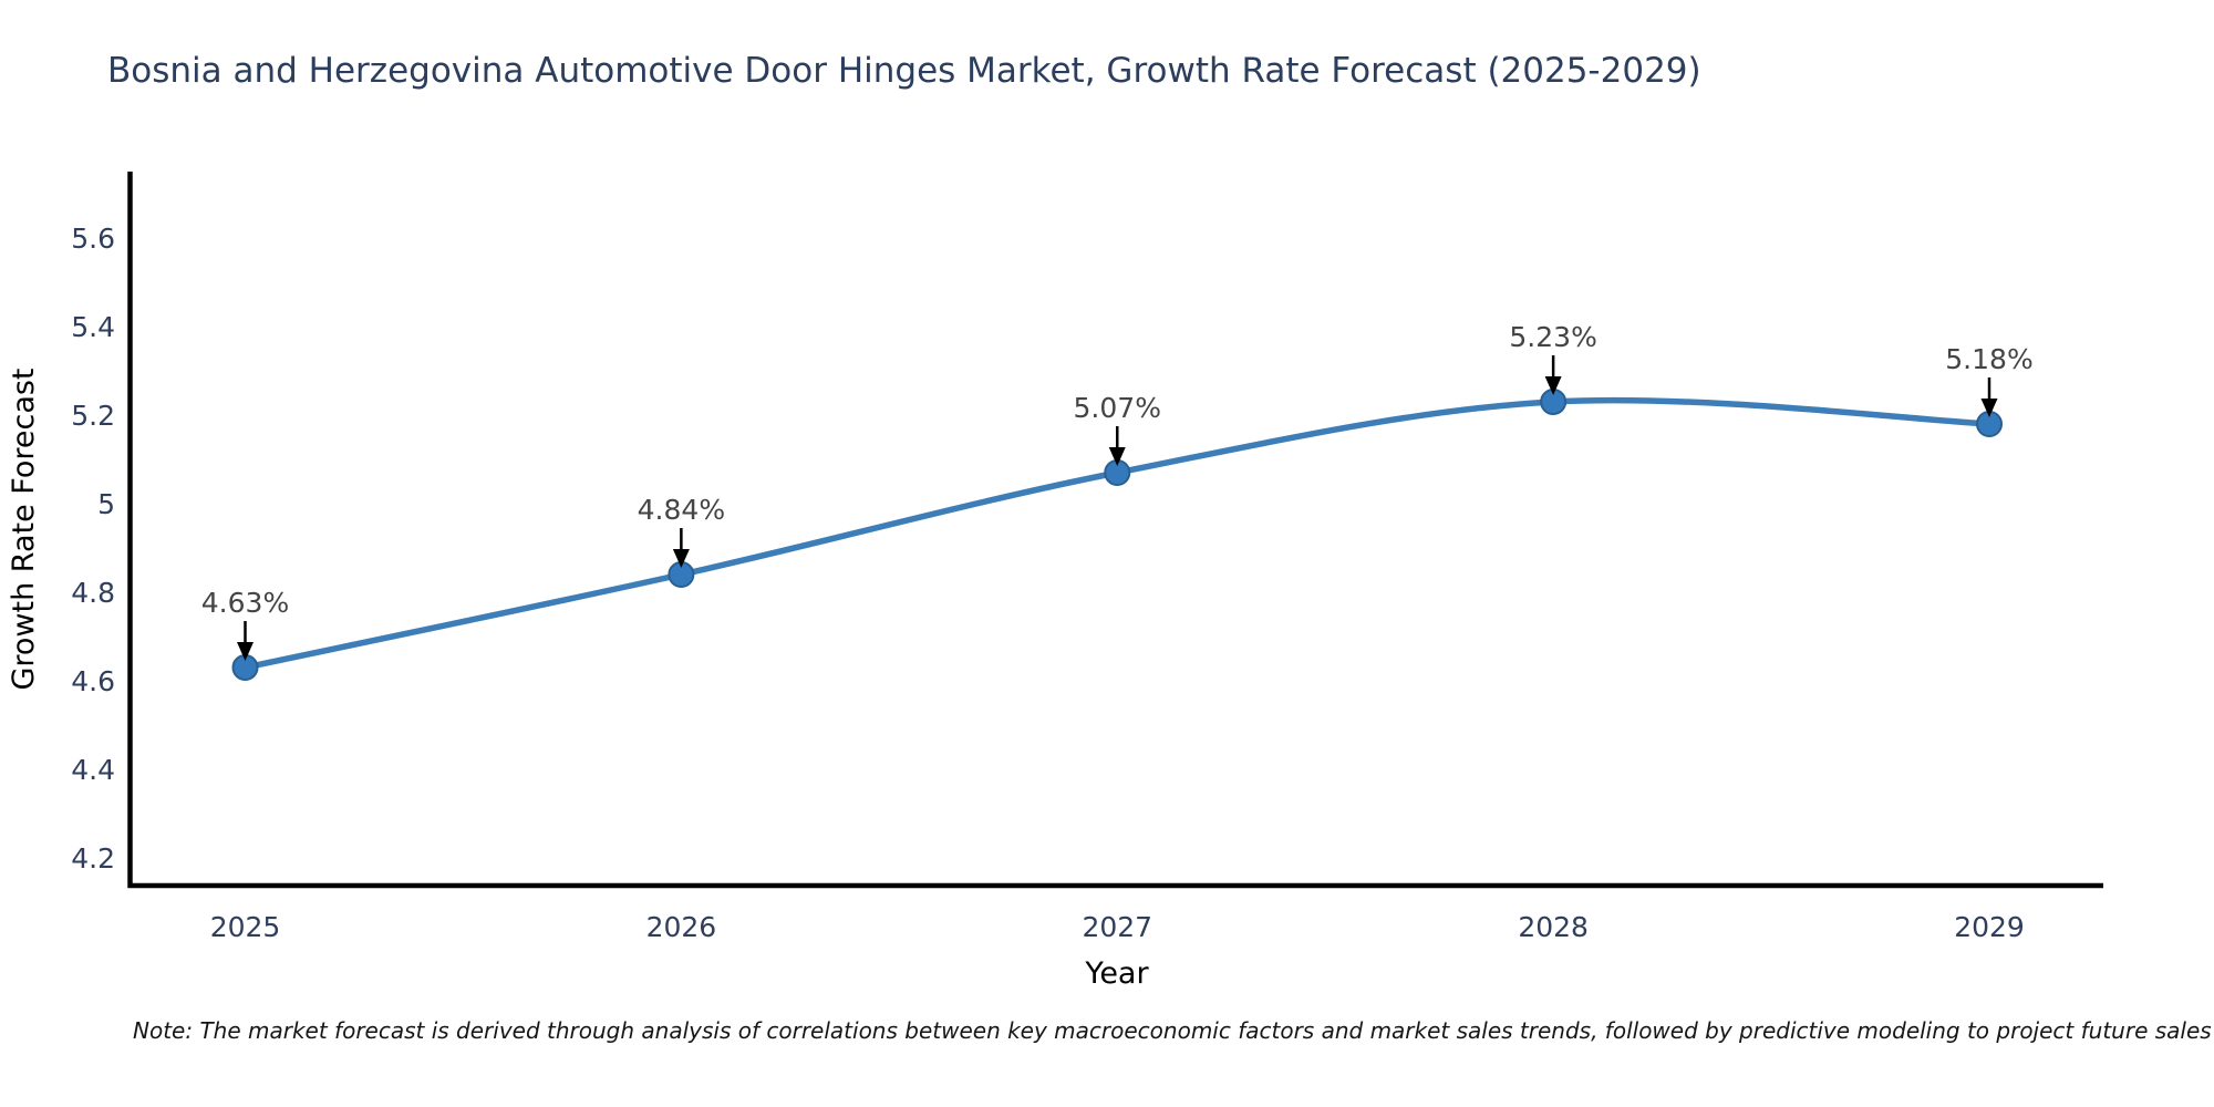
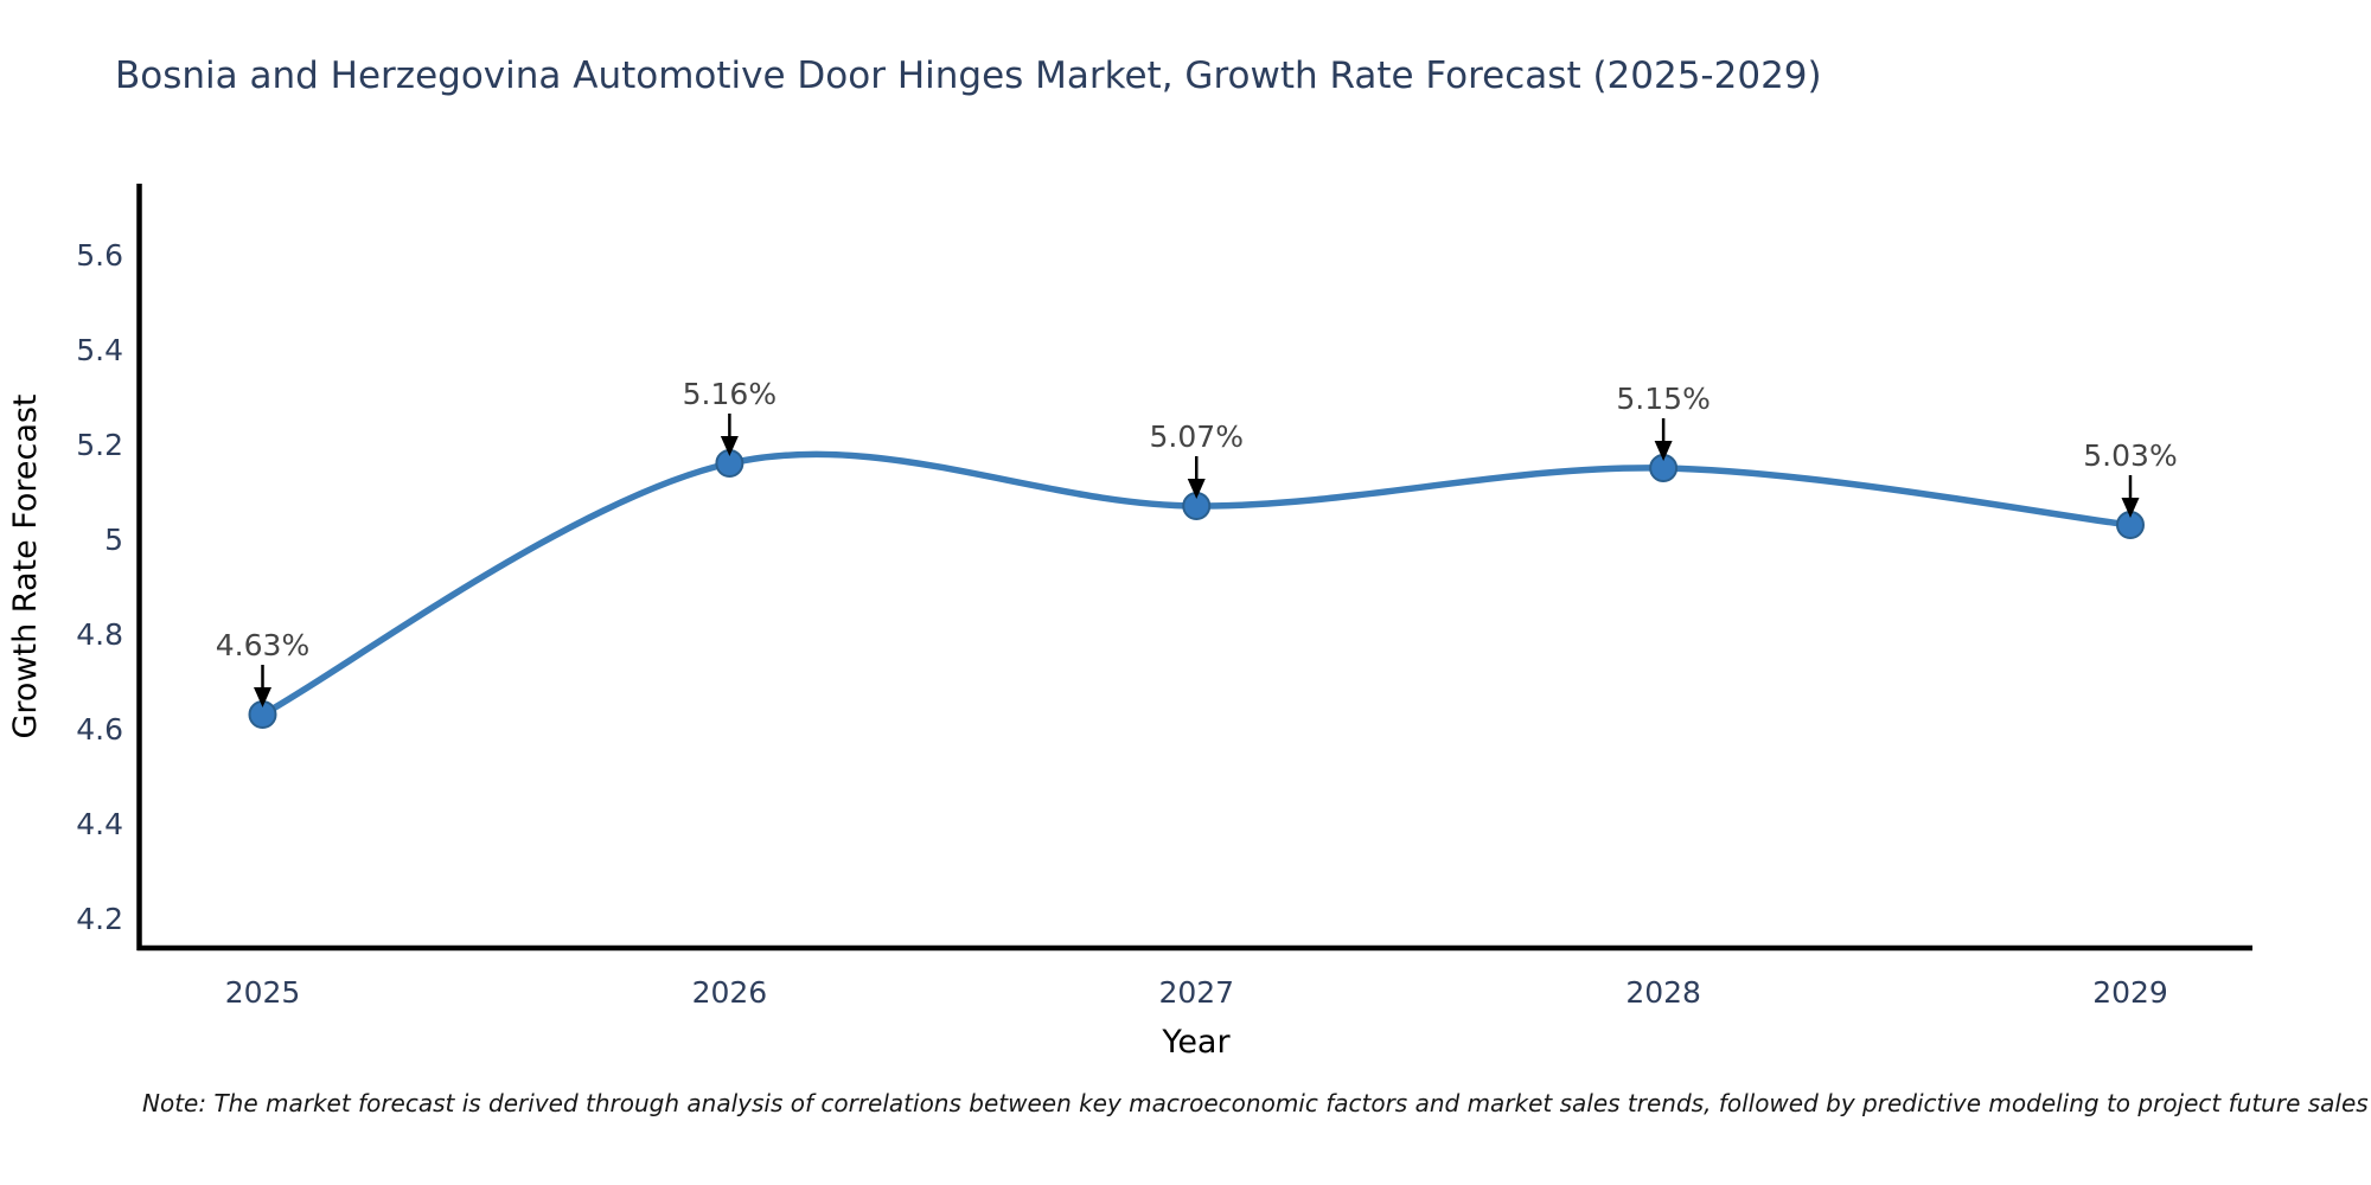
2026: 4.84% -> 5.16%
2028: 5.23% -> 5.15%
2029: 5.18% -> 5.03%
